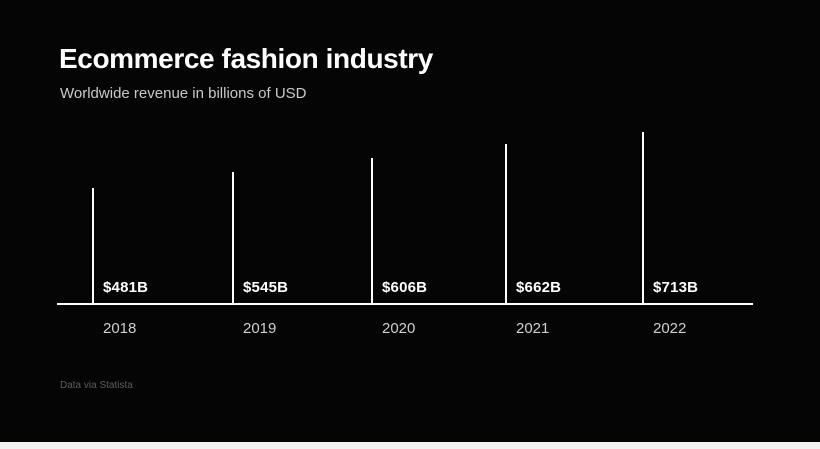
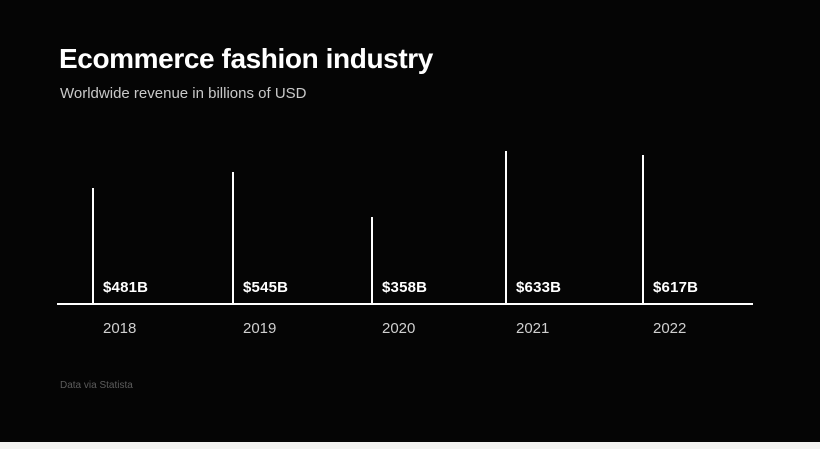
2020: $606B -> $358B
2021: $662B -> $633B
2022: $713B -> $617B
